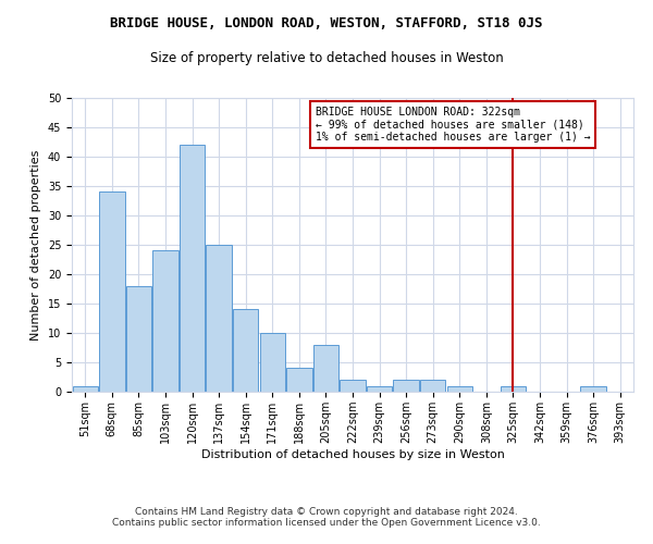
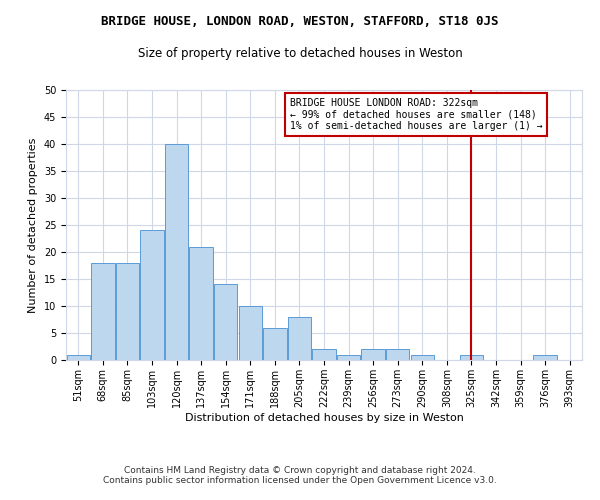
68sqm: 34 -> 18
120sqm: 42 -> 40
137sqm: 25 -> 21
188sqm: 4 -> 6
